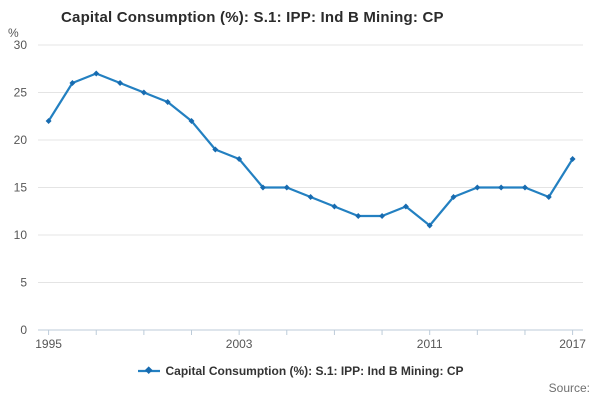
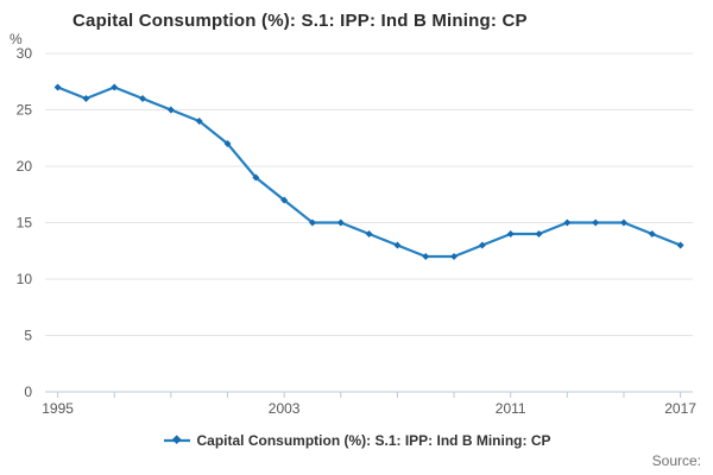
1995: 22 -> 27
2003: 18 -> 17
2011: 11 -> 14
2017: 18 -> 13
